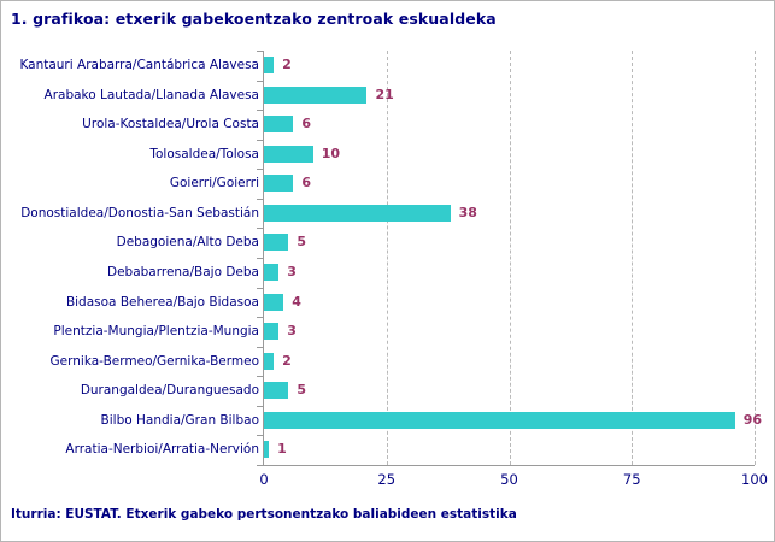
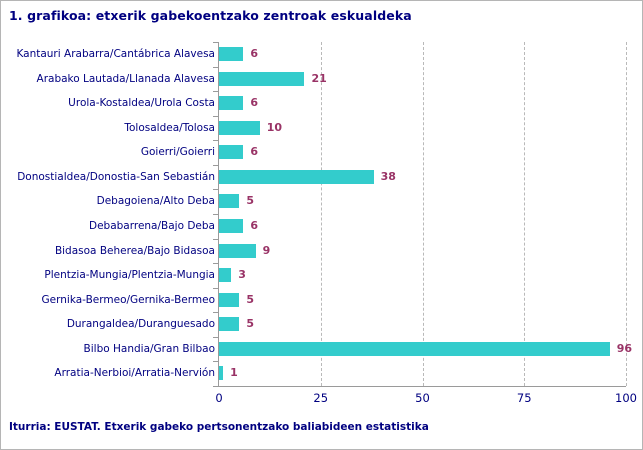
Kantauri Arabarra/Cantábrica Alavesa: 2 -> 6
Debabarrena/Bajo Deba: 3 -> 6
Bidasoa Beherea/Bajo Bidasoa: 4 -> 9
Gernika-Bermeo/Gernika-Bermeo: 2 -> 5
